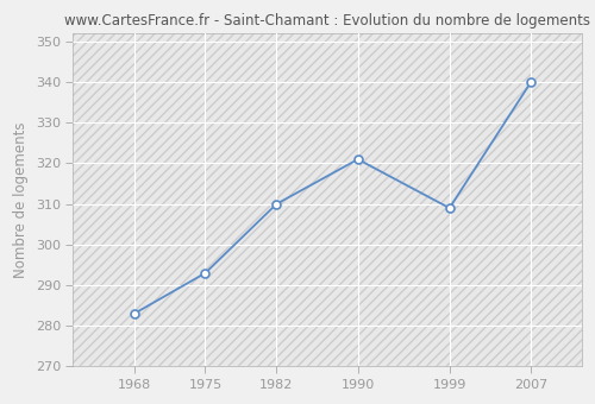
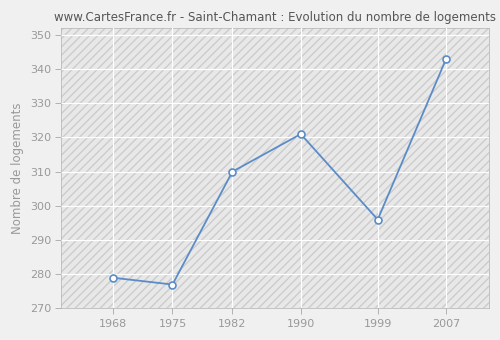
1968: 283 -> 279
1975: 293 -> 277
1999: 309 -> 296
2007: 340 -> 343
